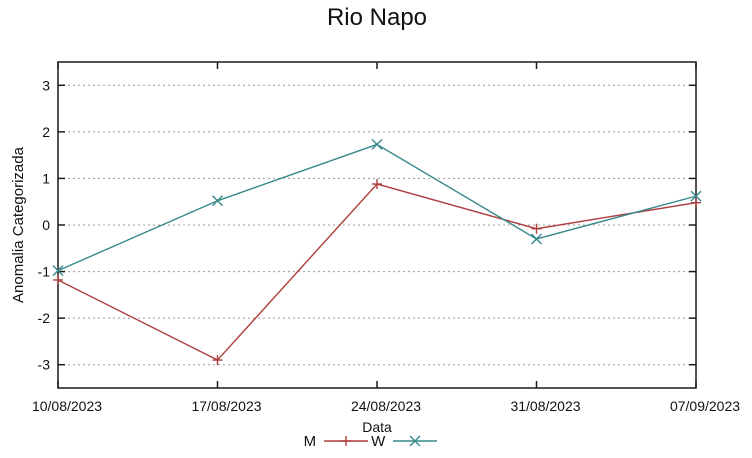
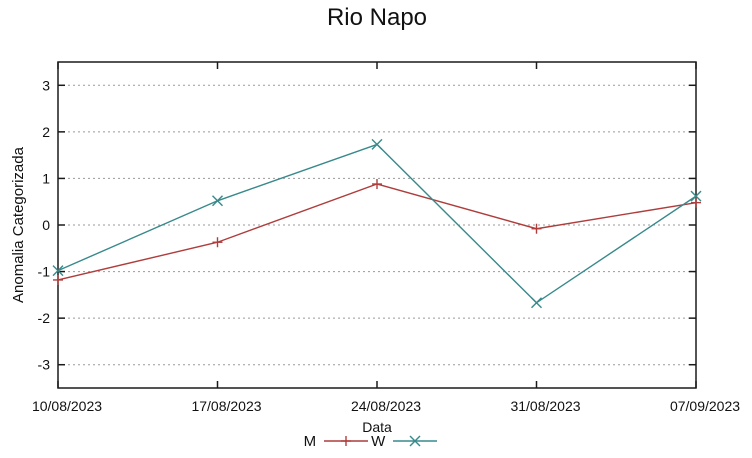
M/17/08/2023: -2.9 -> -0.4
W/31/08/2023: -0.3 -> -1.7
